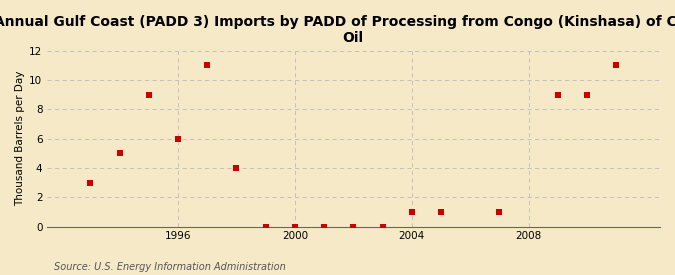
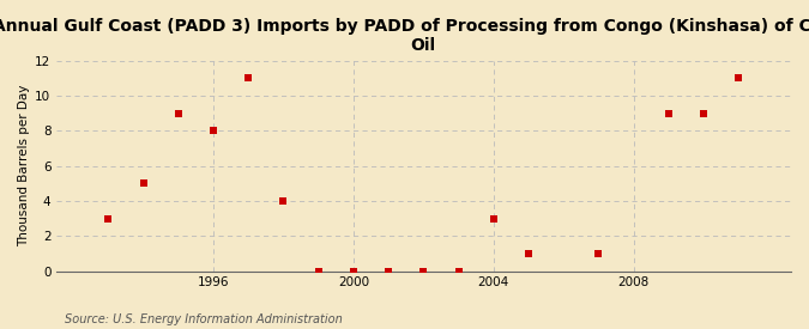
1996: 6 -> 8
2004: 1 -> 3
